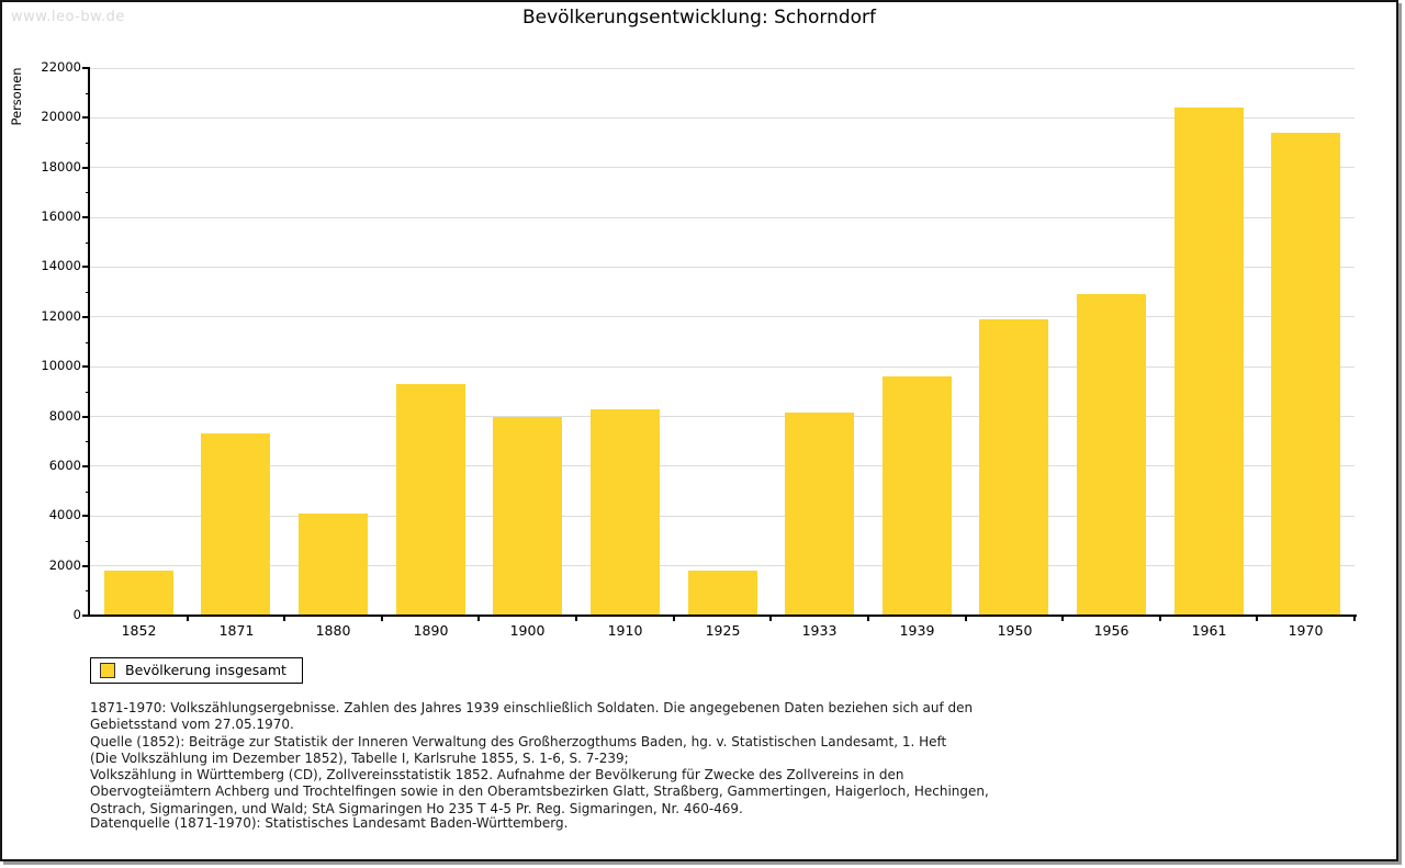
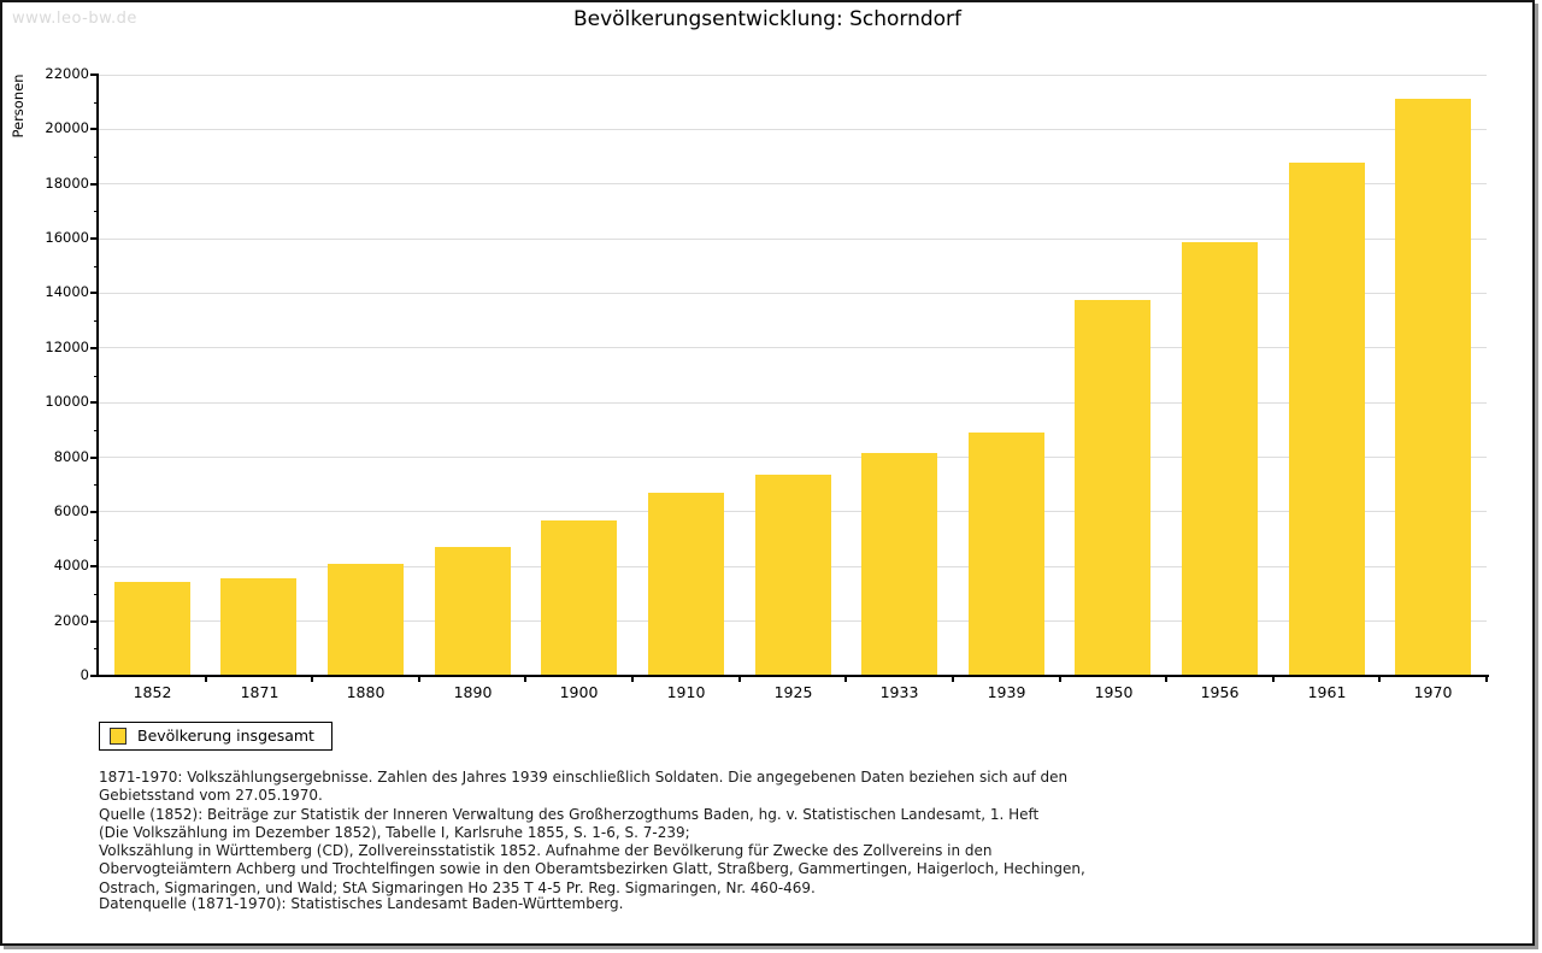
1852: 1800 -> 3400
1871: 7300 -> 3600
1890: 9300 -> 4700
1900: 8000 -> 5700
1910: 8300 -> 6700
1925: 1800 -> 7400
1939: 9600 -> 8900
1950: 11900 -> 13800
1956: 12900 -> 15800
1961: 20400 -> 18800
1970: 19400 -> 21100
